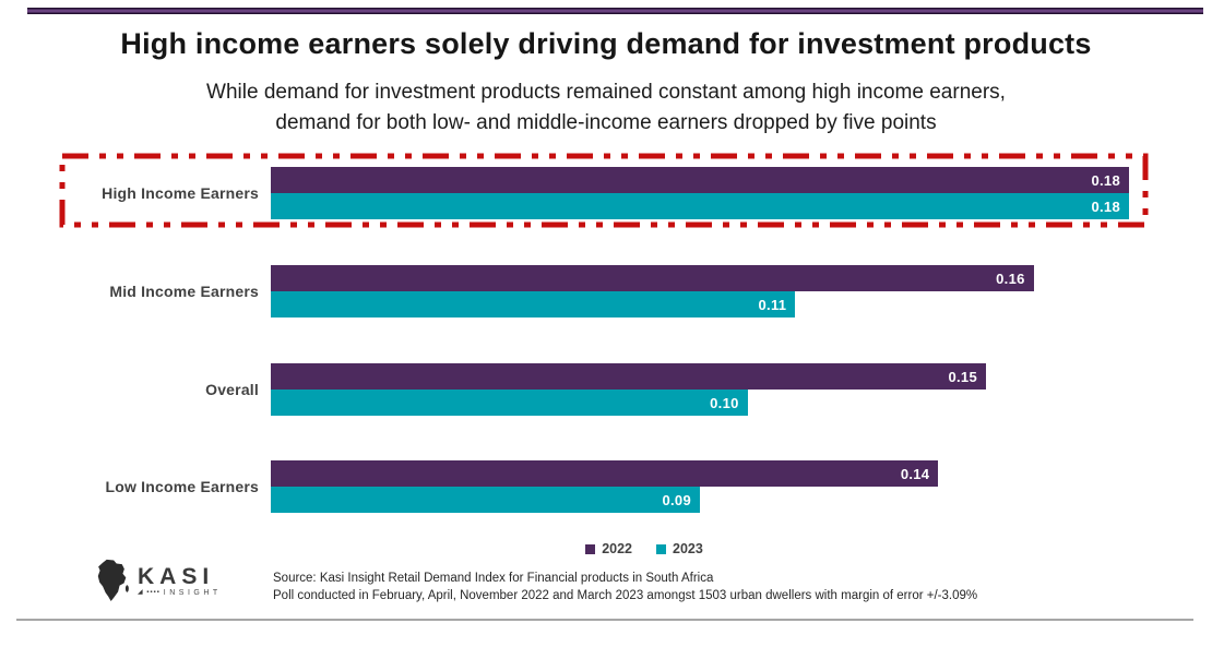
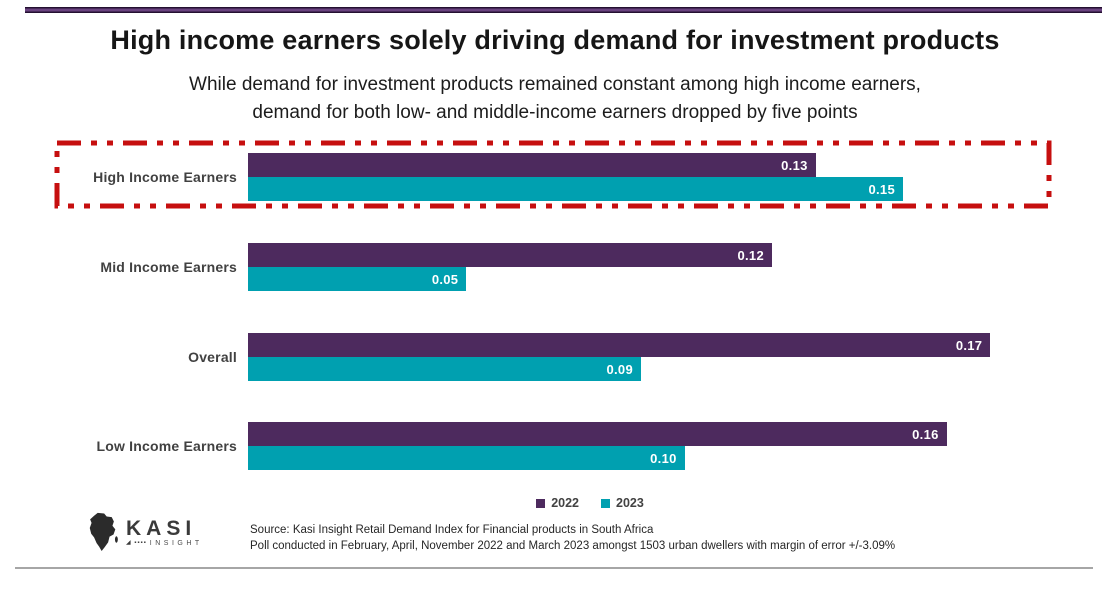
2022/High Income Earners: 0.18 -> 0.13
2023/High Income Earners: 0.18 -> 0.15
2022/Mid Income Earners: 0.16 -> 0.12
2023/Mid Income Earners: 0.11 -> 0.05
2022/Overall: 0.15 -> 0.17
2023/Overall: 0.10 -> 0.09
2022/Low Income Earners: 0.14 -> 0.16
2023/Low Income Earners: 0.09 -> 0.10
